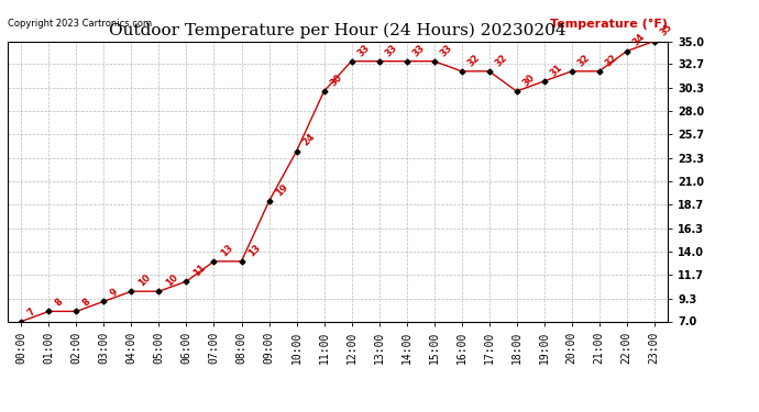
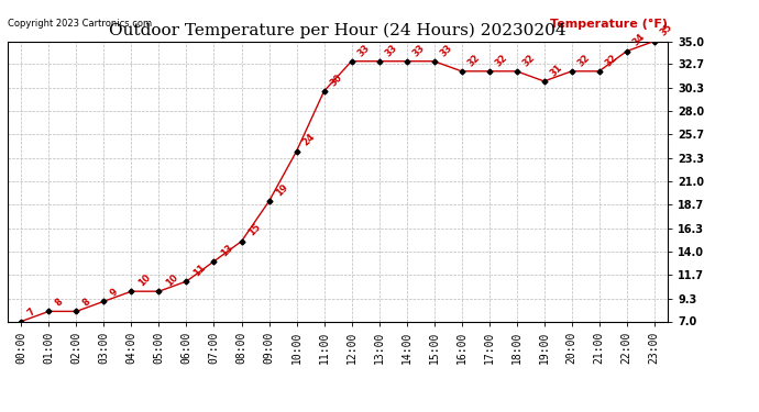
08:00: 13 -> 15
18:00: 30 -> 32
